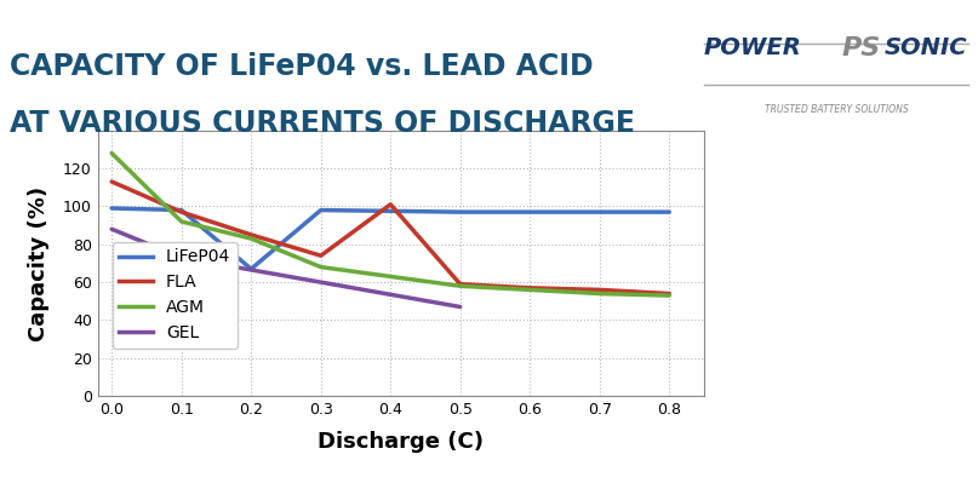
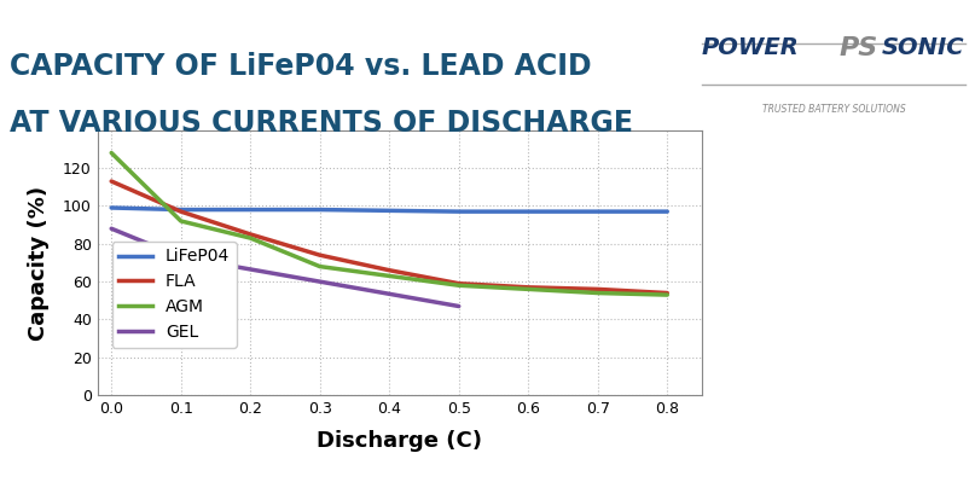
LiFeP04/0.2: 67 -> 98
FLA/0.4: 101 -> 66
